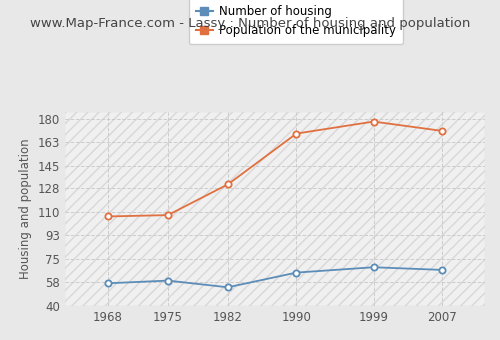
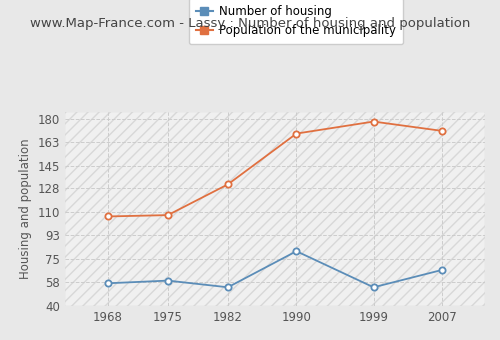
Number of housing/1990: 65 -> 81
Number of housing/1999: 69 -> 54
